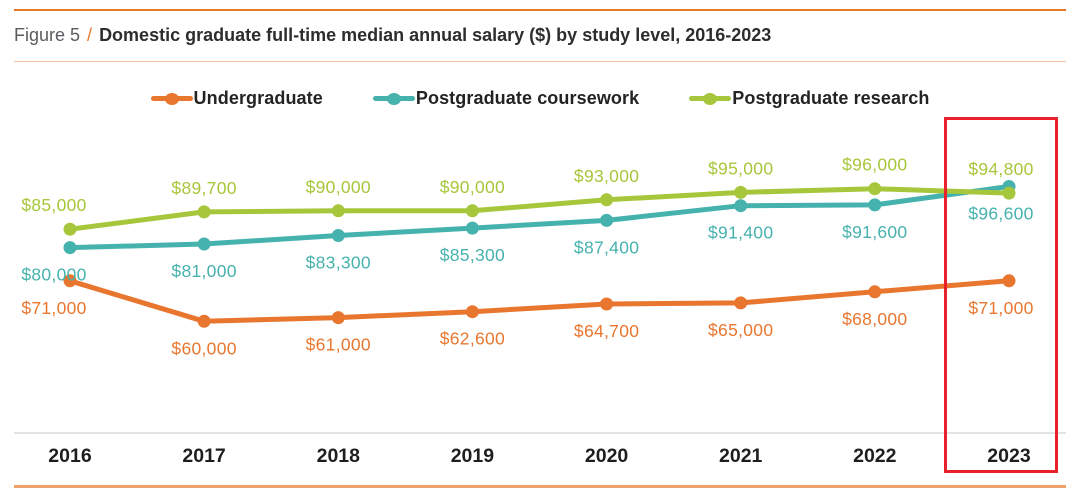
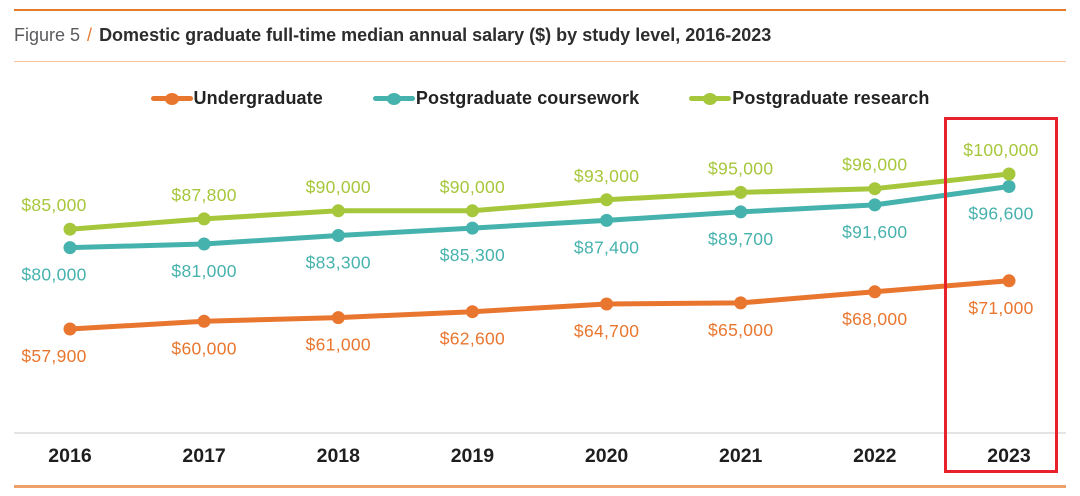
Undergraduate/2016: $71,000 -> $57,900
Postgraduate research/2017: $89,700 -> $87,800
Postgraduate coursework/2021: $91,400 -> $89,700
Postgraduate research/2023: $94,800 -> $100,000
